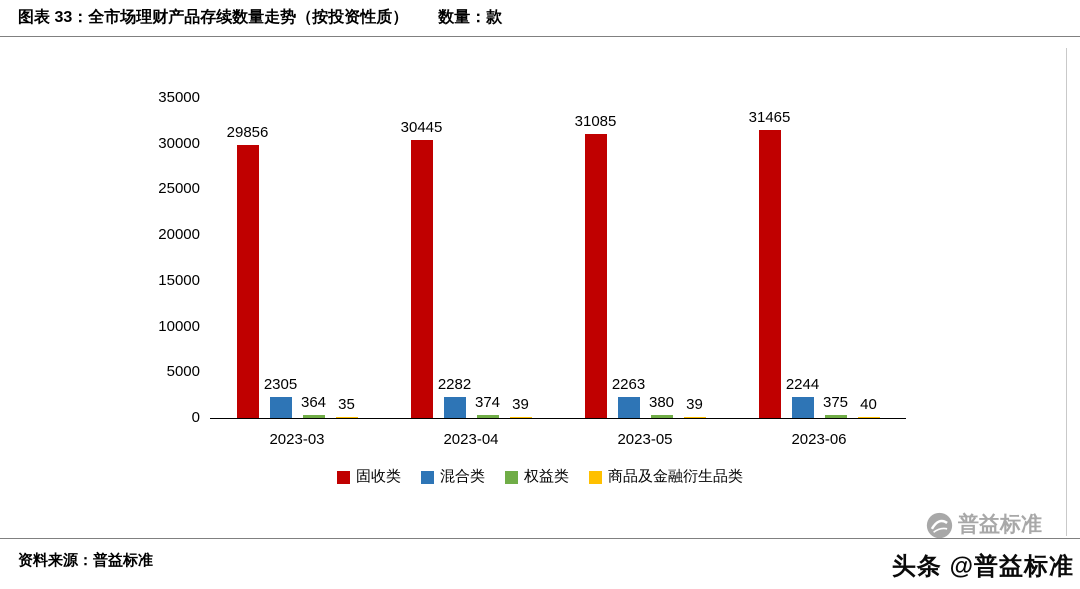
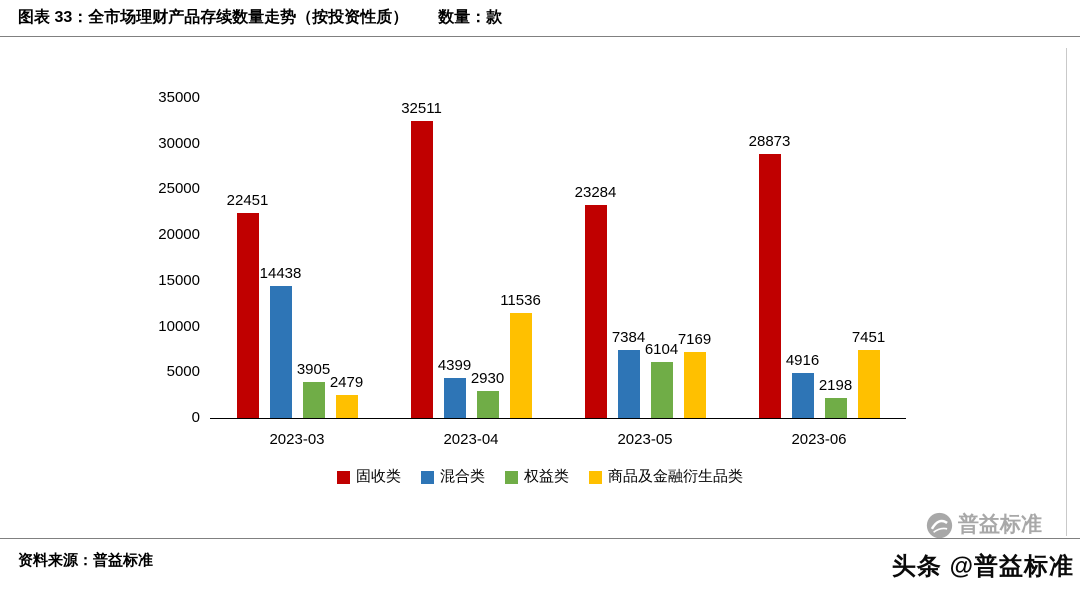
固收类/2023-03: 29856 -> 22451
混合类/2023-03: 2305 -> 14438
权益类/2023-03: 364 -> 3905
商品及金融衍生品类/2023-03: 35 -> 2479
固收类/2023-04: 30445 -> 32511
混合类/2023-04: 2282 -> 4399
权益类/2023-04: 374 -> 2930
商品及金融衍生品类/2023-04: 39 -> 11536
固收类/2023-05: 31085 -> 23284
混合类/2023-05: 2263 -> 7384
权益类/2023-05: 380 -> 6104
商品及金融衍生品类/2023-05: 39 -> 7169
固收类/2023-06: 31465 -> 28873
混合类/2023-06: 2244 -> 4916
权益类/2023-06: 375 -> 2198
商品及金融衍生品类/2023-06: 40 -> 7451
